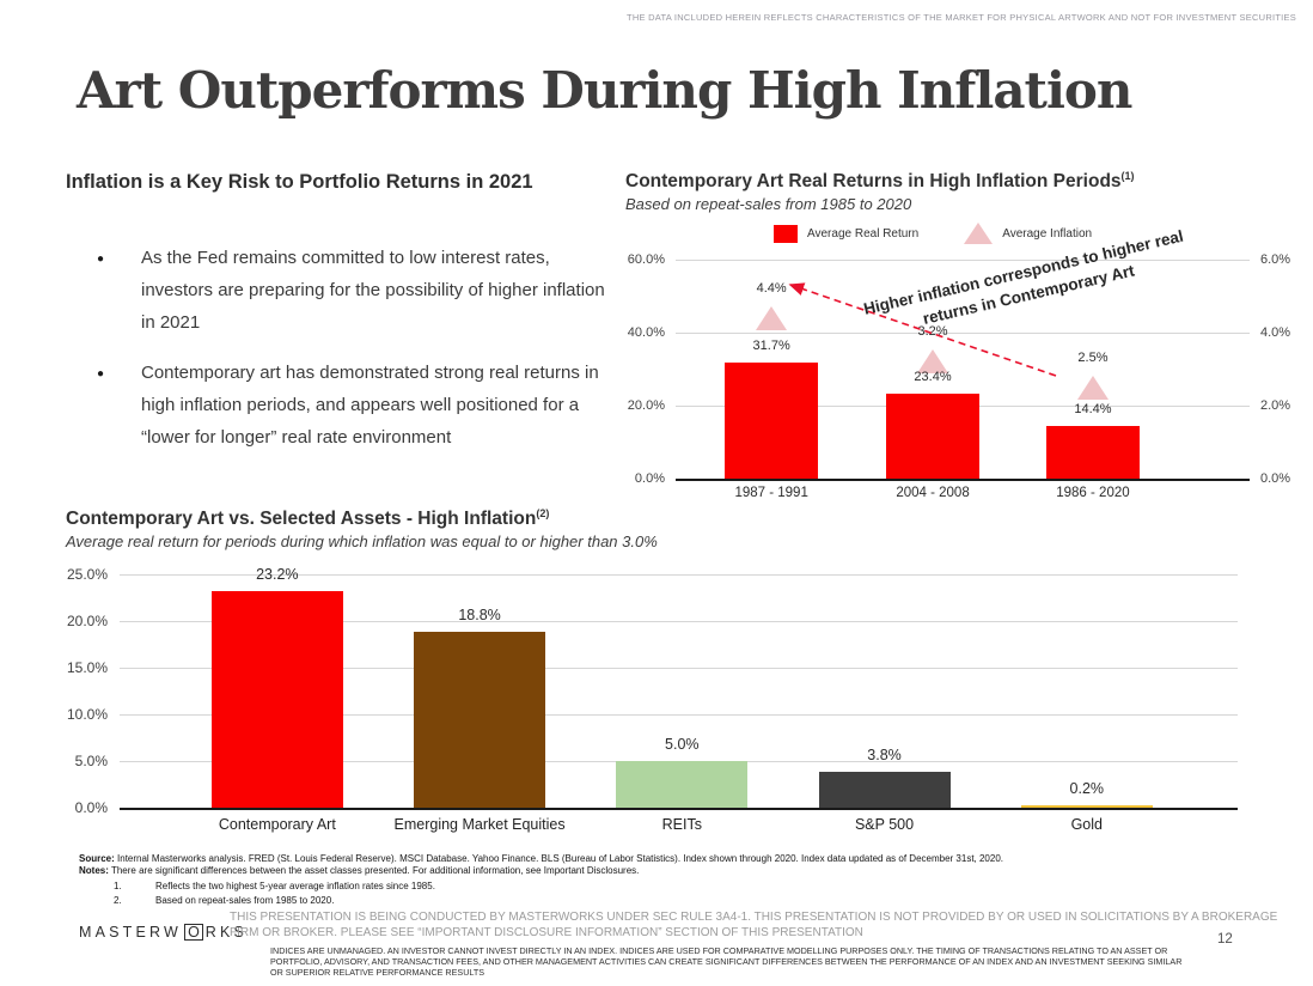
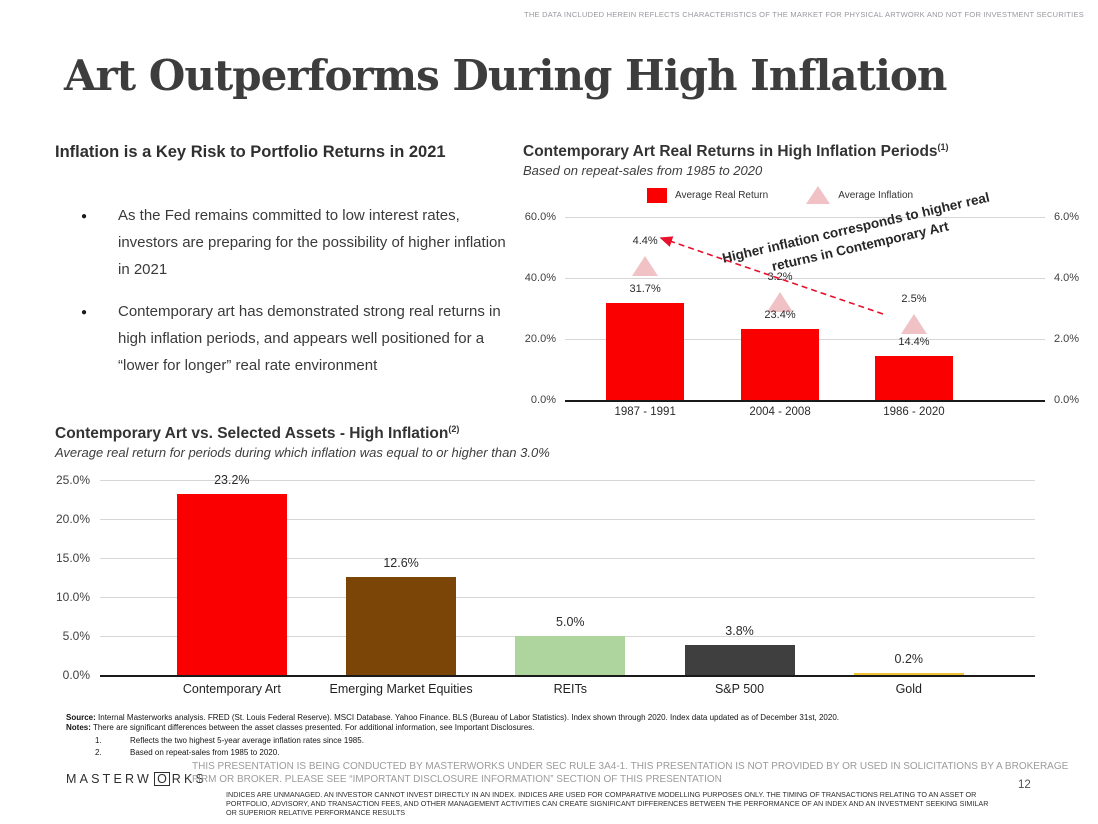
Contemporary Art vs. Selected Assets - High Inflation/Emerging Market Equities: 18.8% -> 12.6%
